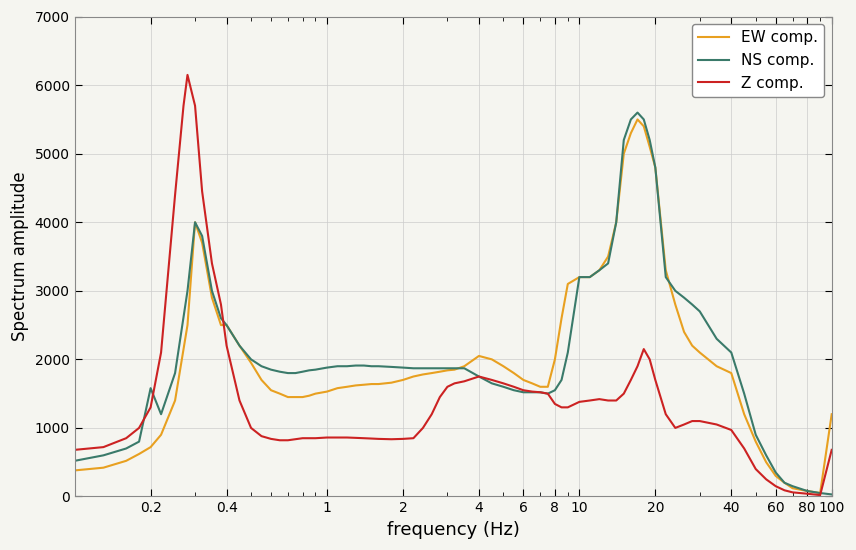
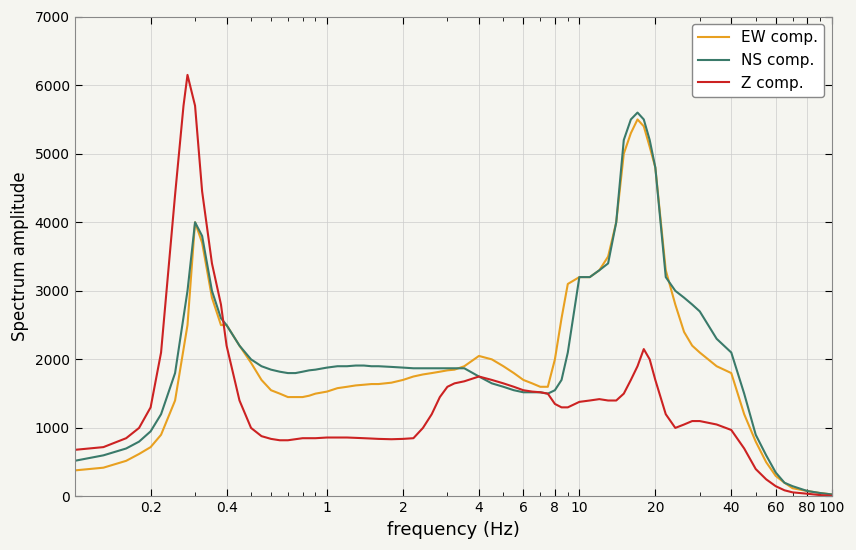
NS comp./0.2: 1580 -> 950
EW comp./100: 1200 -> 30
Z comp./100: 680 -> 10
